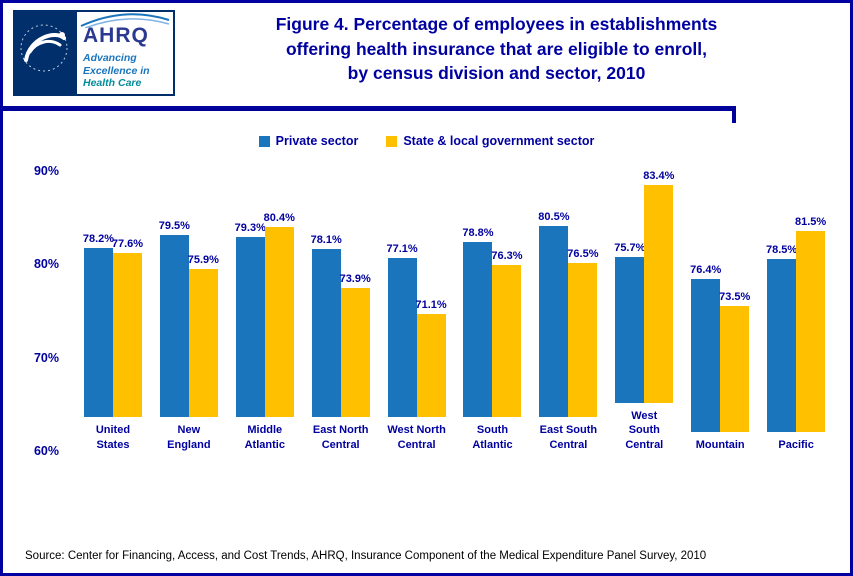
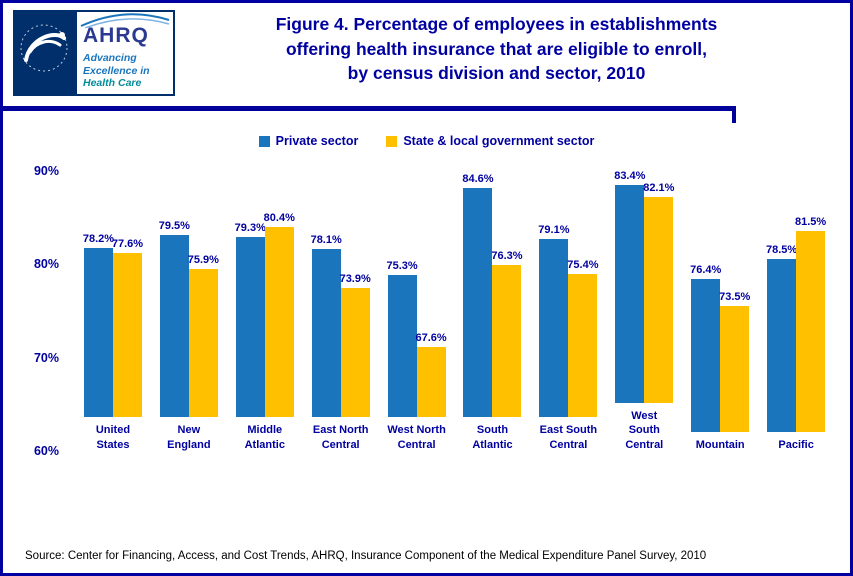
Private sector/West North Central: 77.1% -> 75.3%
State & local government sector/West North Central: 71.1% -> 67.6%
Private sector/South Atlantic: 78.8% -> 84.6%
Private sector/East South Central: 80.5% -> 79.1%
State & local government sector/East South Central: 76.5% -> 75.4%
Private sector/West South Central: 75.7% -> 83.4%
State & local government sector/West South Central: 83.4% -> 82.1%
